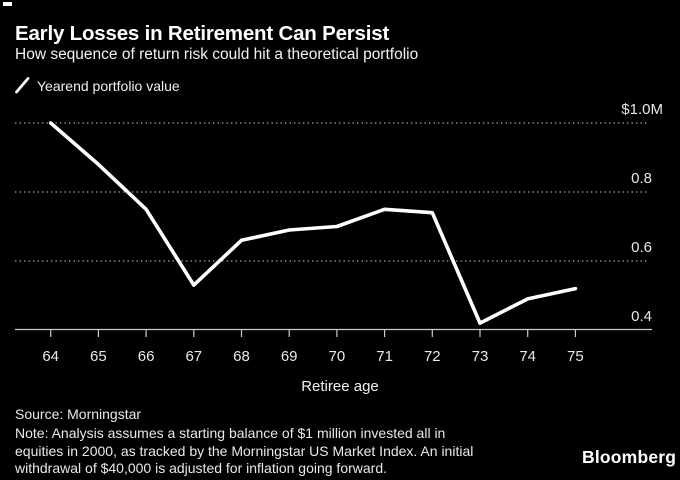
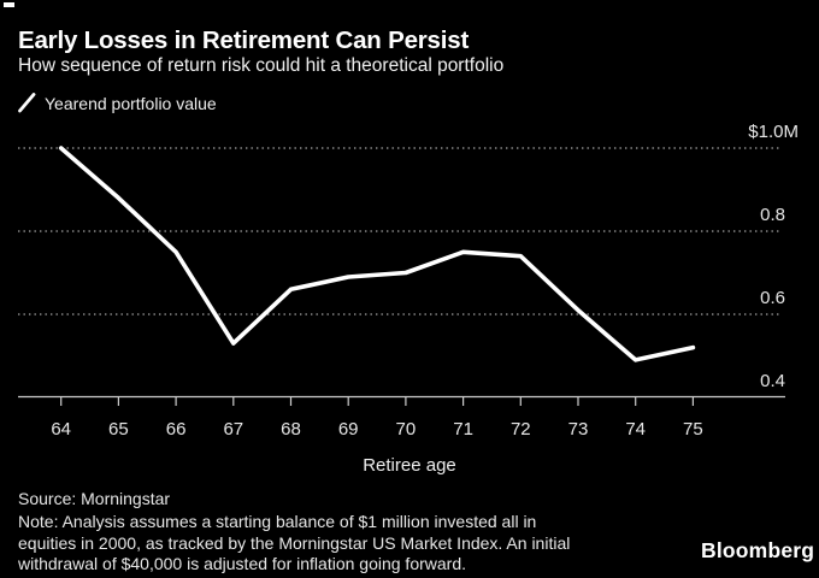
73: 0.42 -> 0.61
